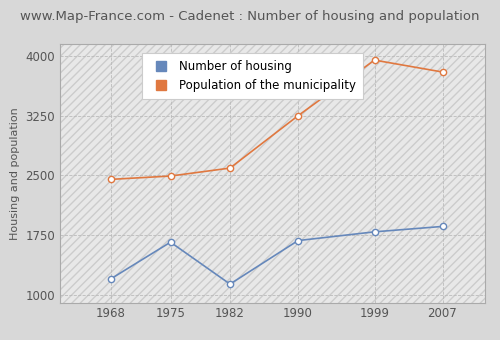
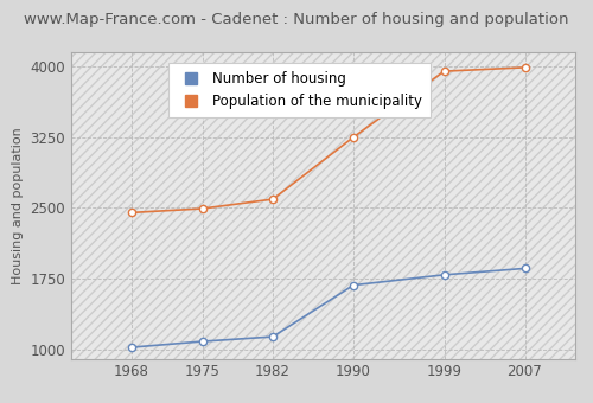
Number of housing/1968: 1200 -> 1020
Number of housing/1975: 1660 -> 1080
Population of the municipality/2007: 3800 -> 3990
